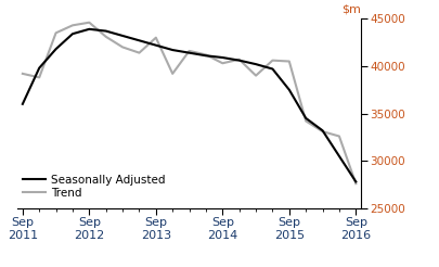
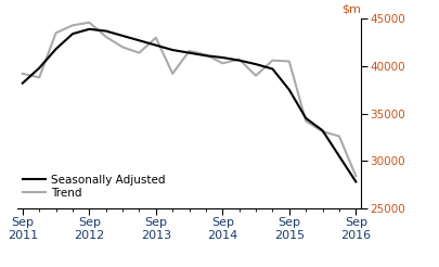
Seasonally Adjusted/Sep 2011: 36000 -> 38200
Trend/Sep 2016: 27600 -> 28400
